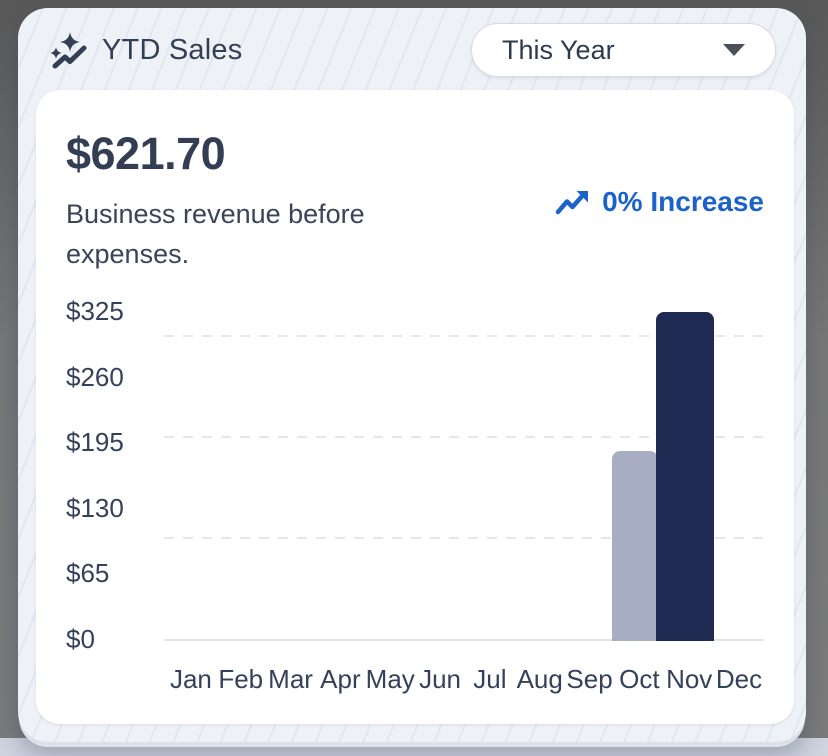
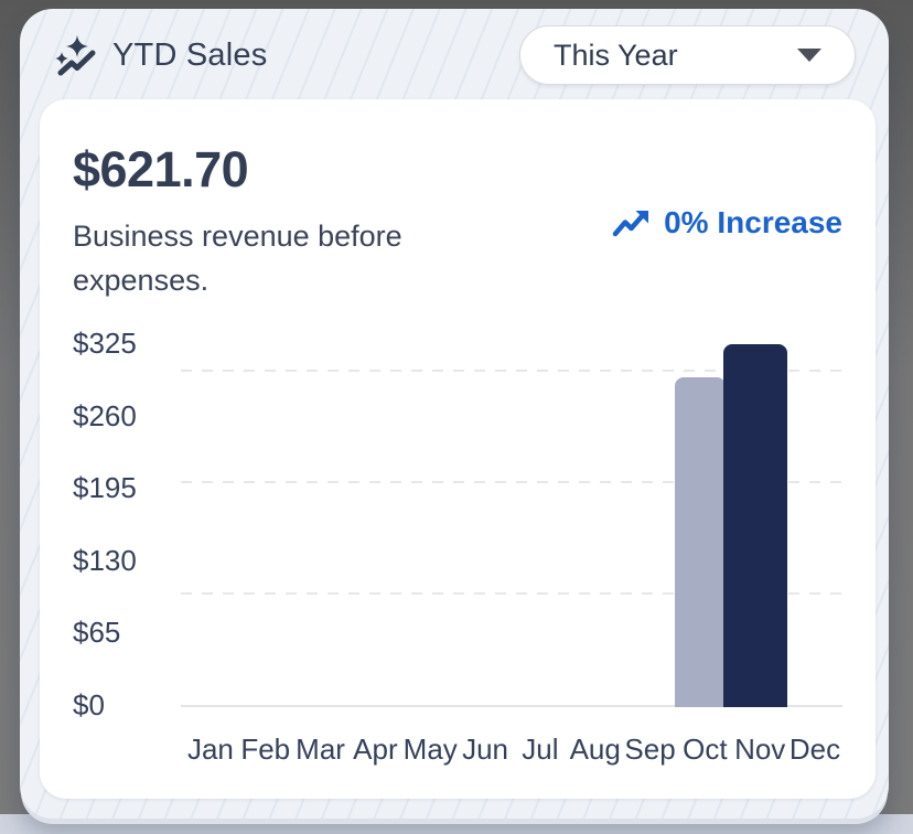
Oct: $188 -> $296
